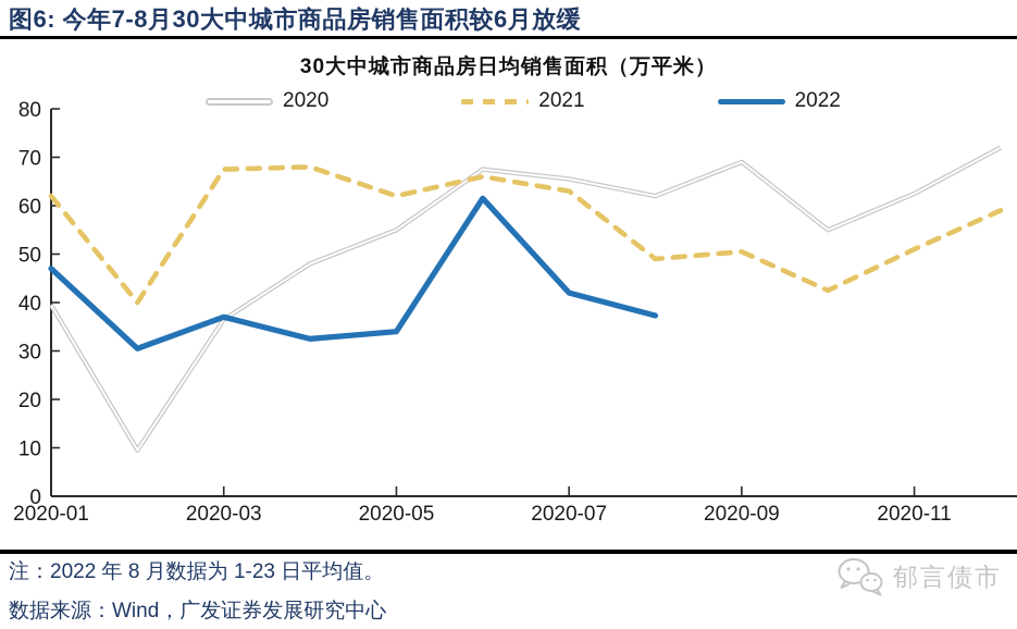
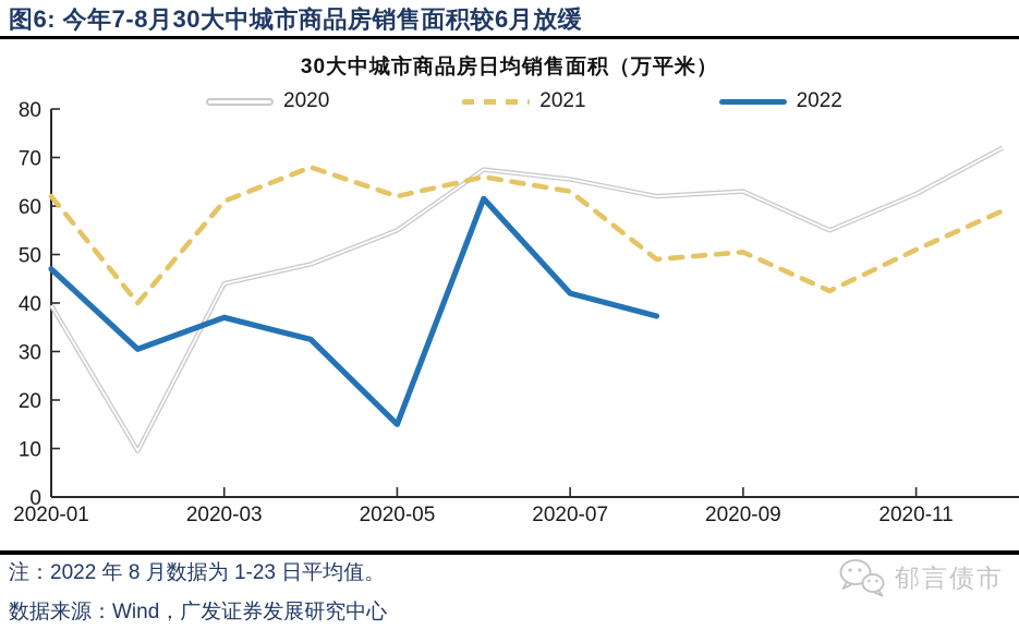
2020/2020-03: 36 -> 44
2021/2020-03: 68 -> 61
2022/2020-05: 34 -> 15
2020/2020-09: 69 -> 63
